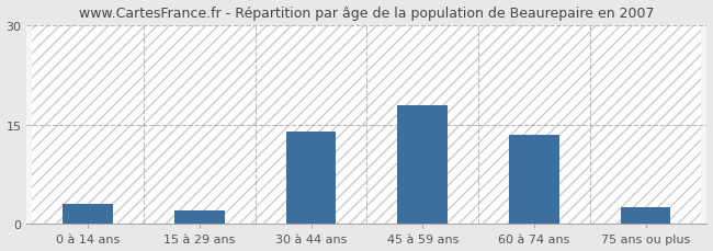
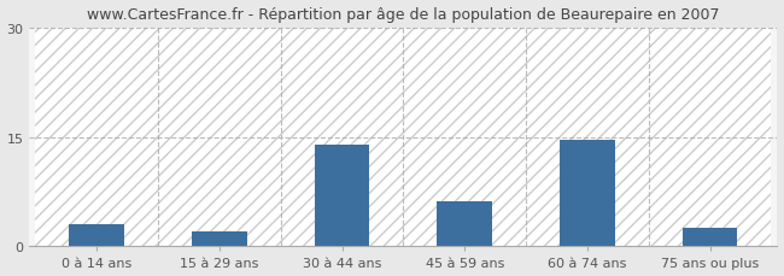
45 à 59 ans: 18.0 -> 6.2
60 à 74 ans: 13.5 -> 14.6
